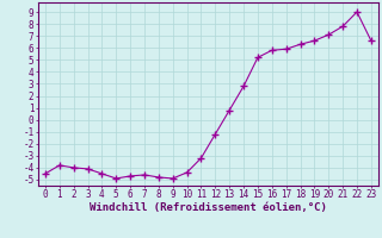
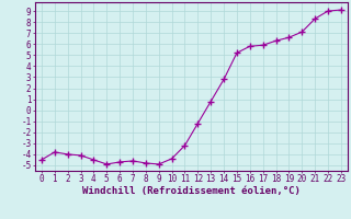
21: 7.8 -> 8.3
23: 6.6 -> 9.1
